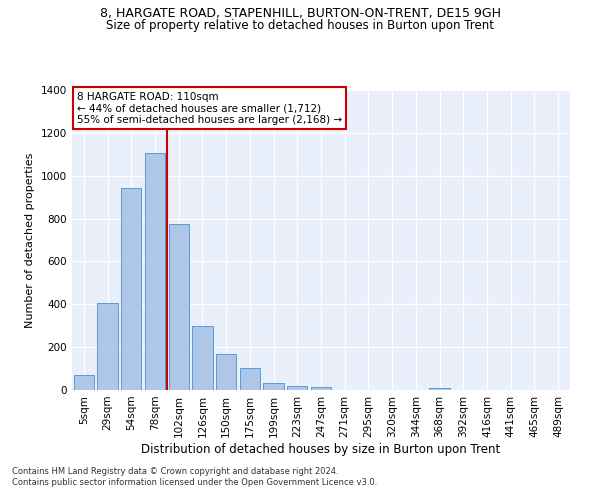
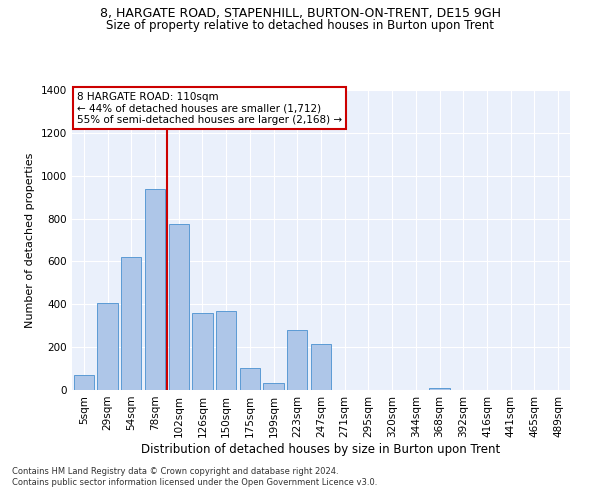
54sqm: 945 -> 620
78sqm: 1105 -> 940
126sqm: 300 -> 360
150sqm: 170 -> 370
223sqm: 20 -> 280
247sqm: 15 -> 215
